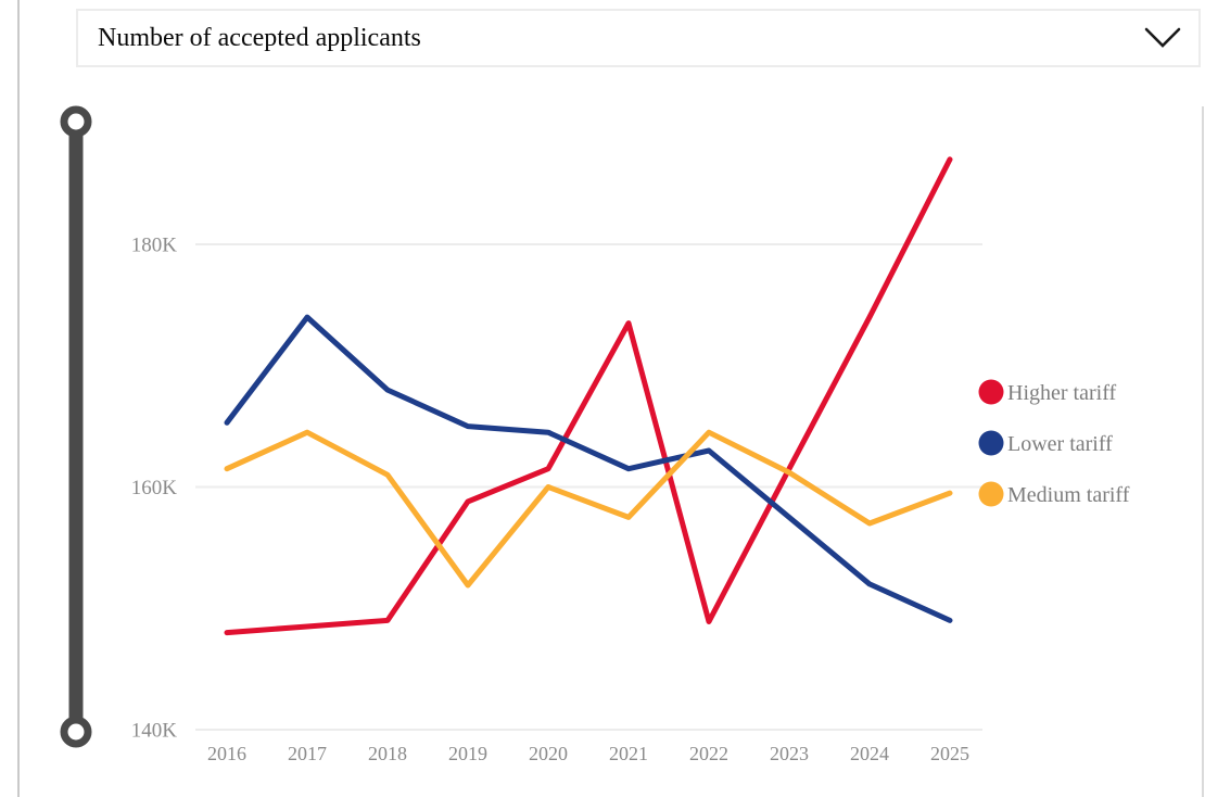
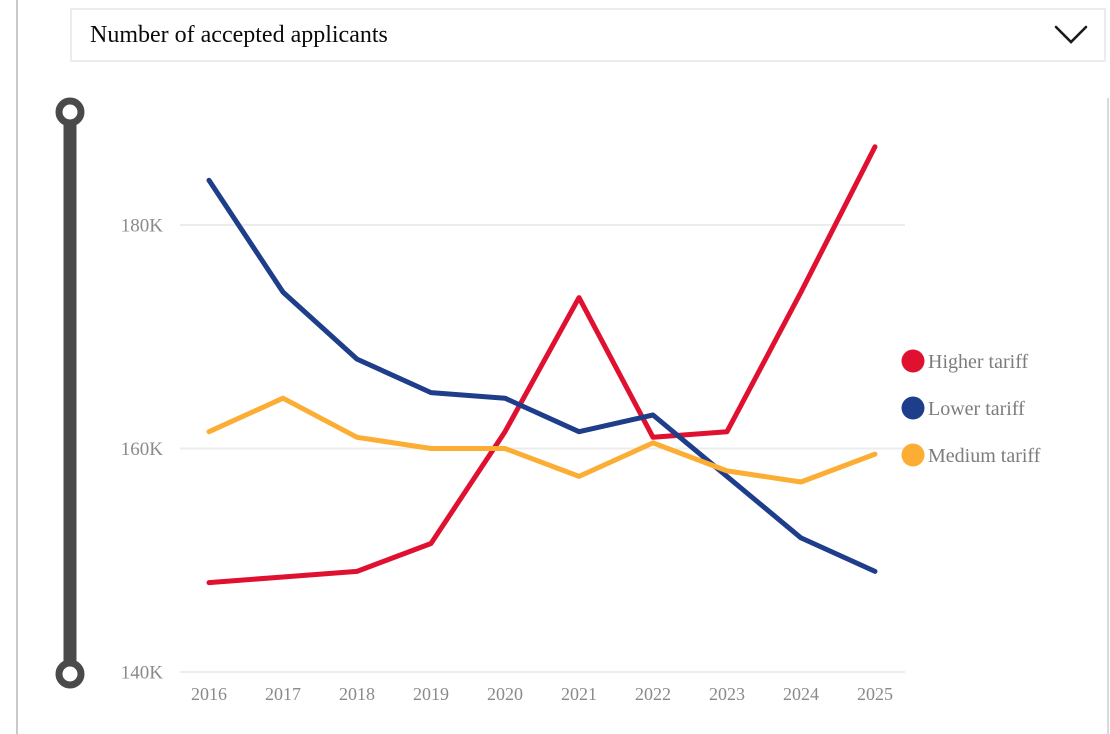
Lower tariff/2016: 165.3K -> 184.0K
Higher tariff/2019: 158.8K -> 151.5K
Medium tariff/2019: 151.9K -> 160.0K
Higher tariff/2022: 148.9K -> 161.0K
Medium tariff/2022: 164.5K -> 160.5K
Medium tariff/2023: 161.2K -> 158.0K
